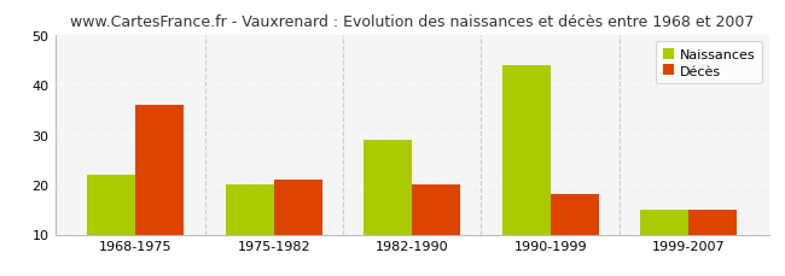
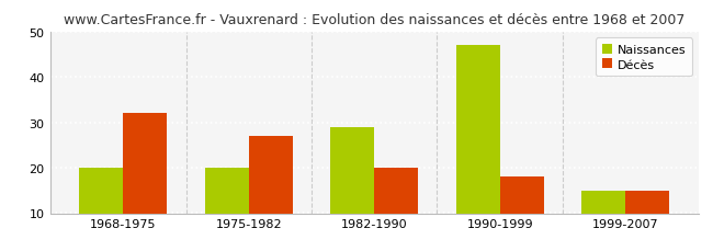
Naissances/1968-1975: 22 -> 20
Décès/1968-1975: 36 -> 32
Décès/1975-1982: 21 -> 27
Naissances/1990-1999: 44 -> 47
